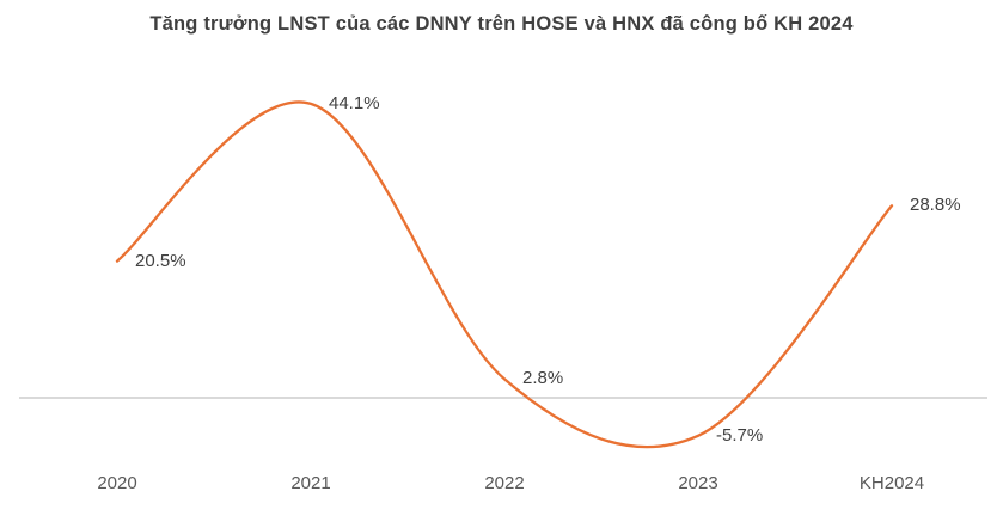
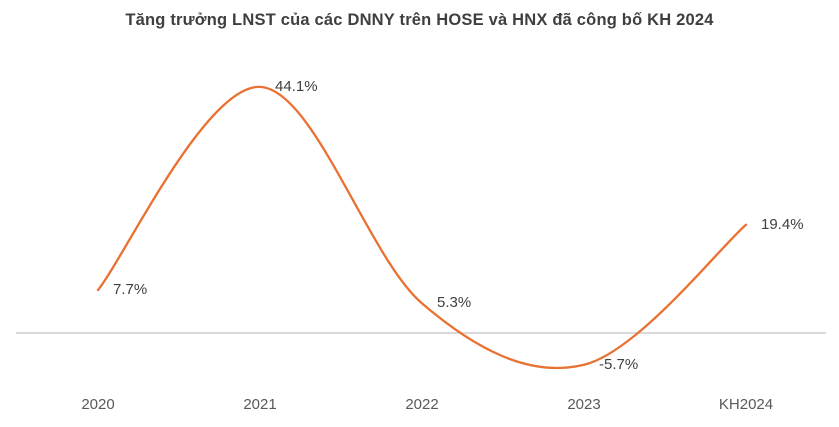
2020: 20.5% -> 7.7%
2022: 2.8% -> 5.3%
KH2024: 28.8% -> 19.4%
